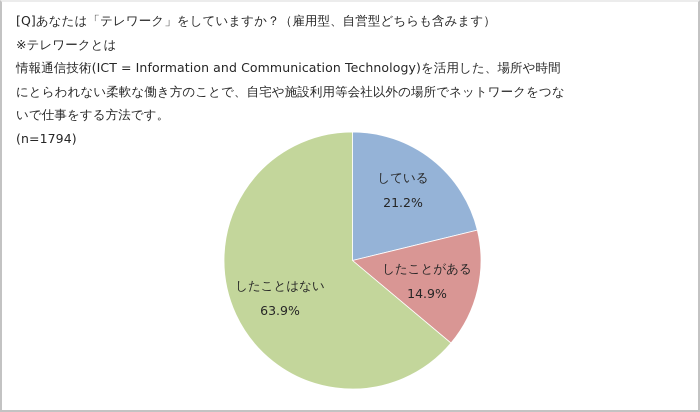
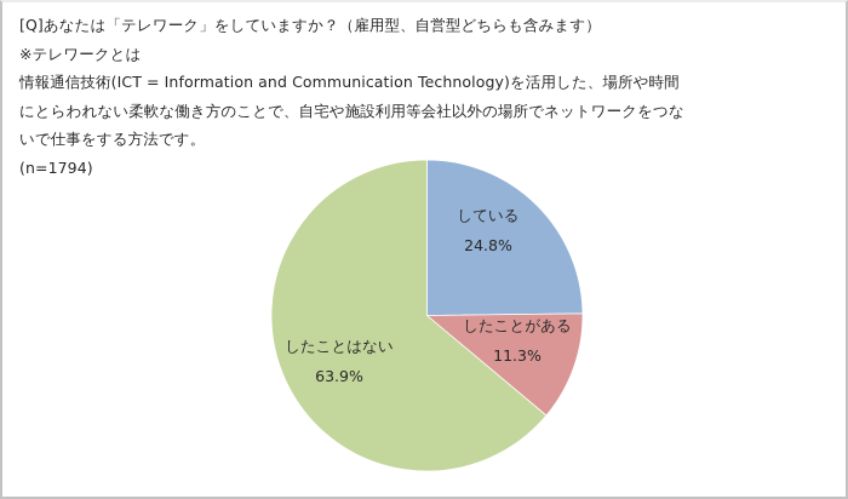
している: 21.2% -> 24.8%
したことがある: 14.9% -> 11.3%
